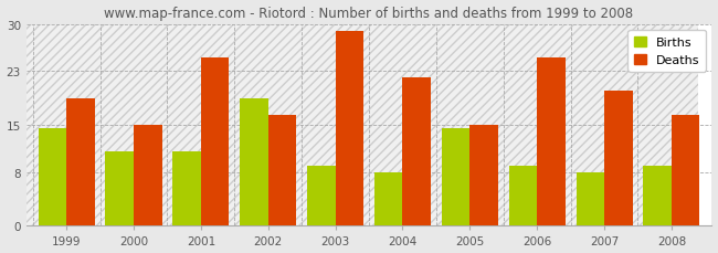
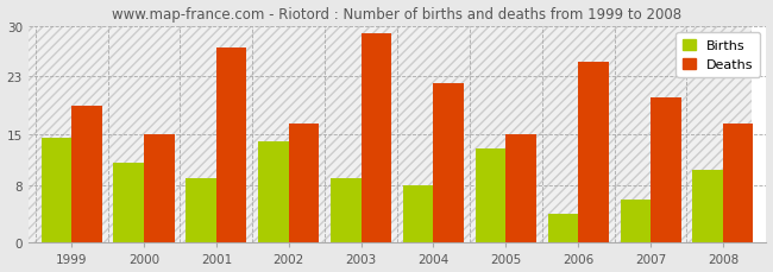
Births/2001: 11.0 -> 9.0
Deaths/2001: 25.0 -> 27.0
Births/2002: 19.0 -> 14.0
Births/2005: 14.5 -> 13.0
Births/2006: 9.0 -> 4.0
Births/2007: 8.0 -> 6.0
Births/2008: 9.0 -> 10.0
